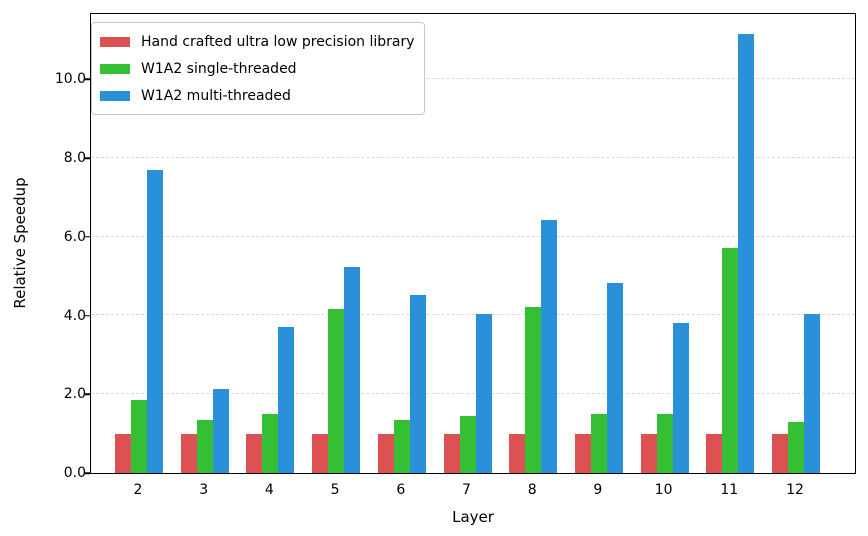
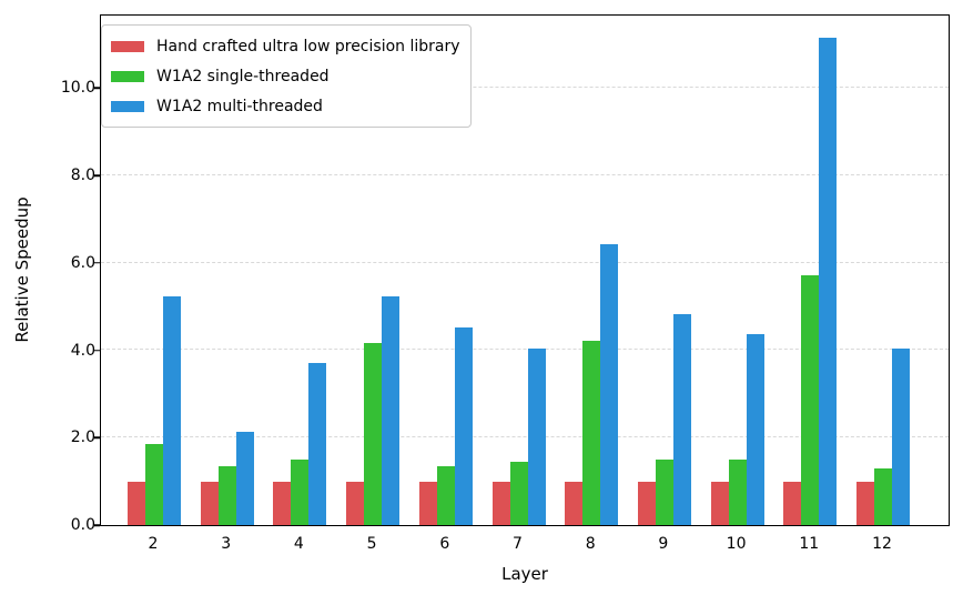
W1A2 multi-threaded/2: 7.7 -> 5.2
W1A2 multi-threaded/10: 3.8 -> 4.4
